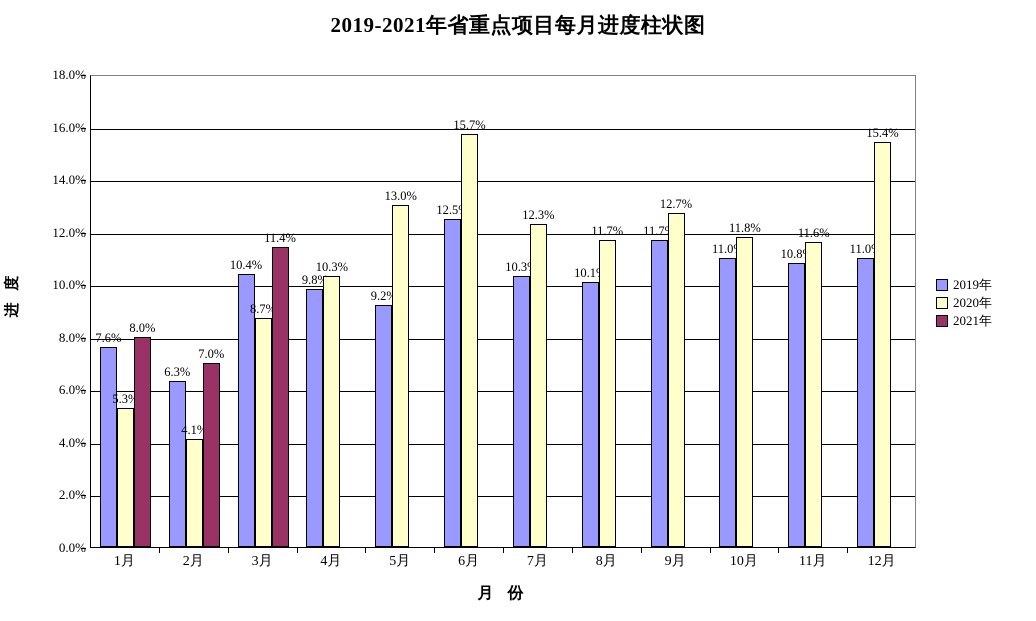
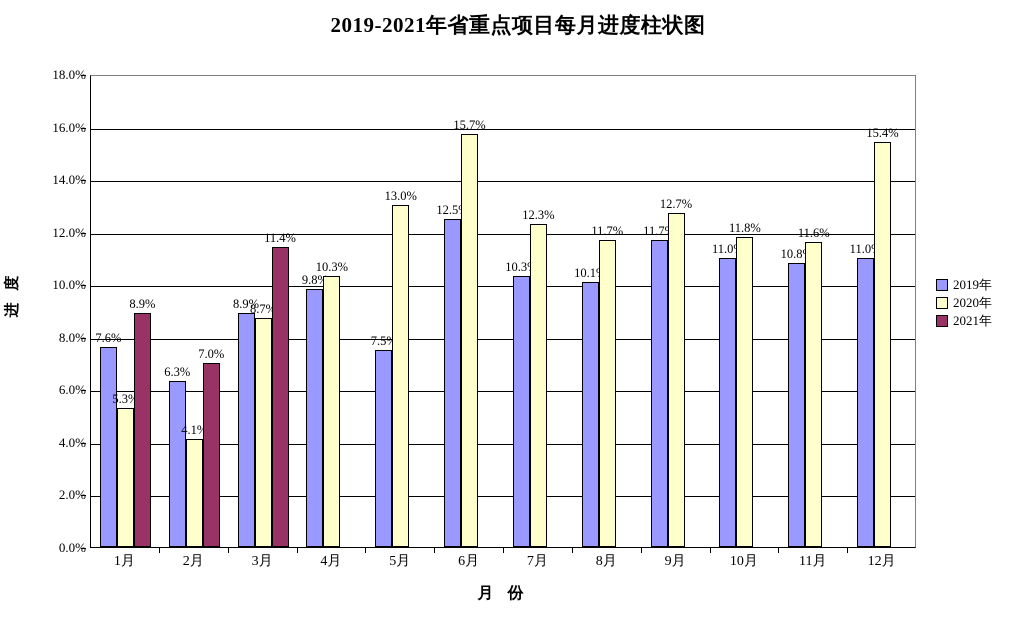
2021年/1月: 8.0% -> 8.9%
2019年/3月: 10.4% -> 8.9%
2019年/5月: 9.2% -> 7.5%
